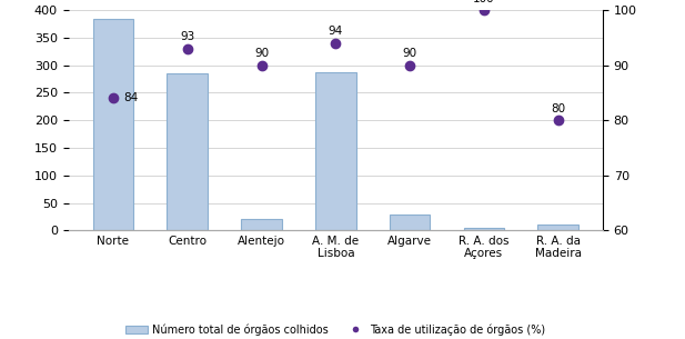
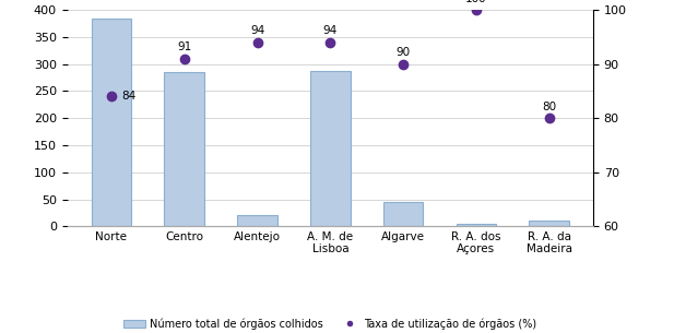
Taxa de utilização de órgãos (%)/Centro: 93 -> 91
Taxa de utilização de órgãos (%)/Alentejo: 90 -> 94
Número total de órgãos colhidos/Algarve: 30 -> 45
